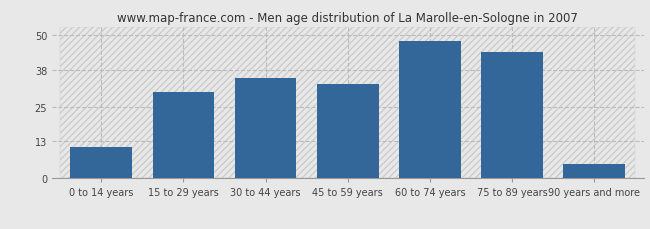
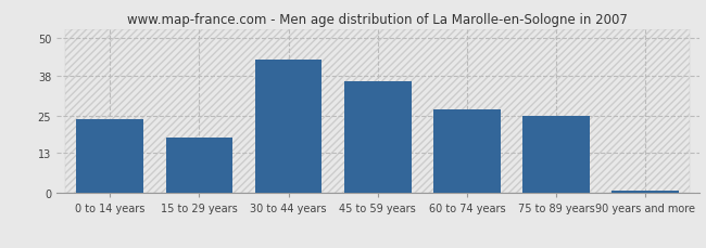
0 to 14 years: 11 -> 24
15 to 29 years: 30 -> 18
30 to 44 years: 35 -> 43
45 to 59 years: 33 -> 36
60 to 74 years: 48 -> 27
75 to 89 years: 44 -> 25
90 years and more: 5 -> 1
